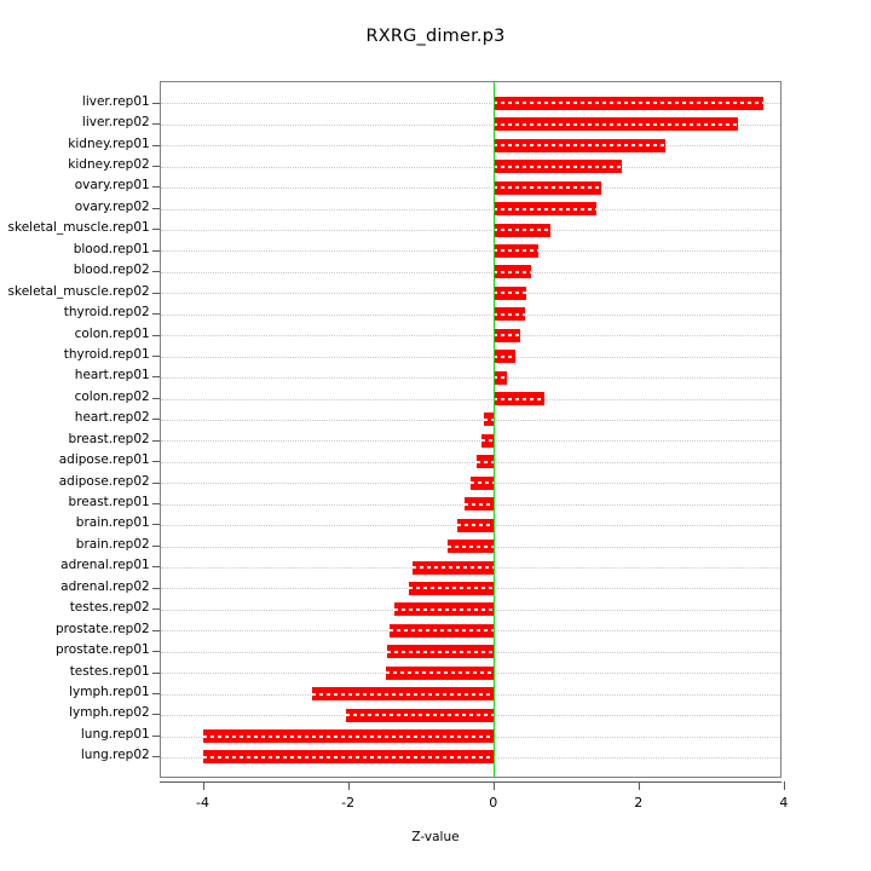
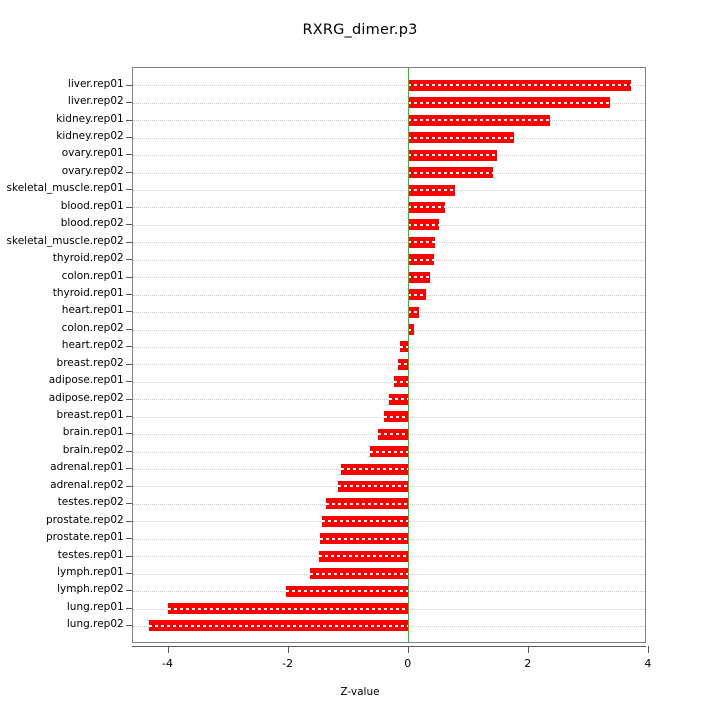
colon.rep02: 0.7 -> 0.1
lymph.rep01: -2.5 -> -1.6
lung.rep02: -4.0 -> -4.3
